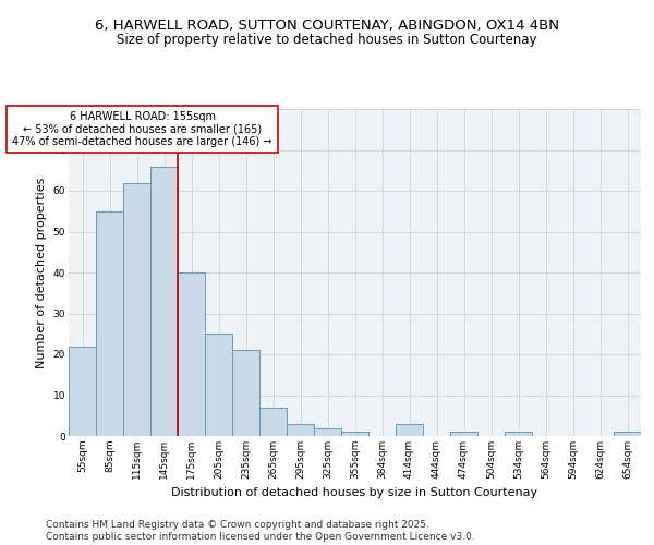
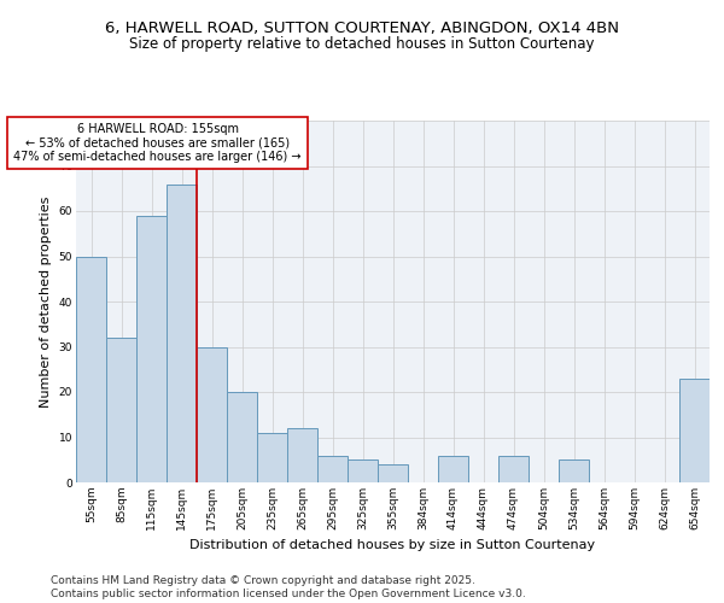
55sqm: 22 -> 50
85sqm: 55 -> 32
115sqm: 62 -> 59
175sqm: 40 -> 30
205sqm: 25 -> 20
235sqm: 21 -> 11
265sqm: 7 -> 12
295sqm: 3 -> 6
325sqm: 2 -> 5
355sqm: 1 -> 4
414sqm: 3 -> 6
474sqm: 1 -> 6
534sqm: 1 -> 5
654sqm: 1 -> 23
